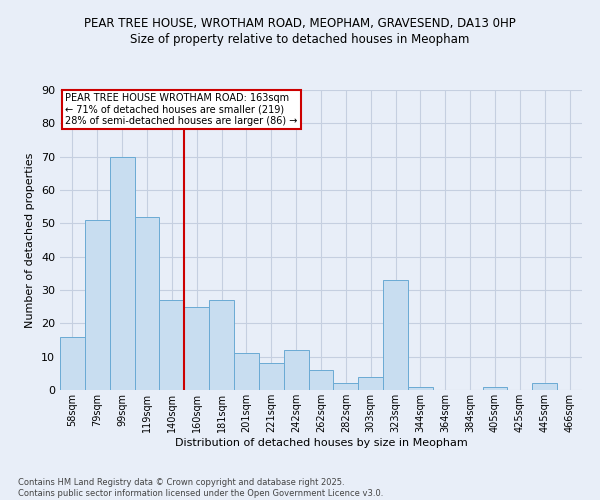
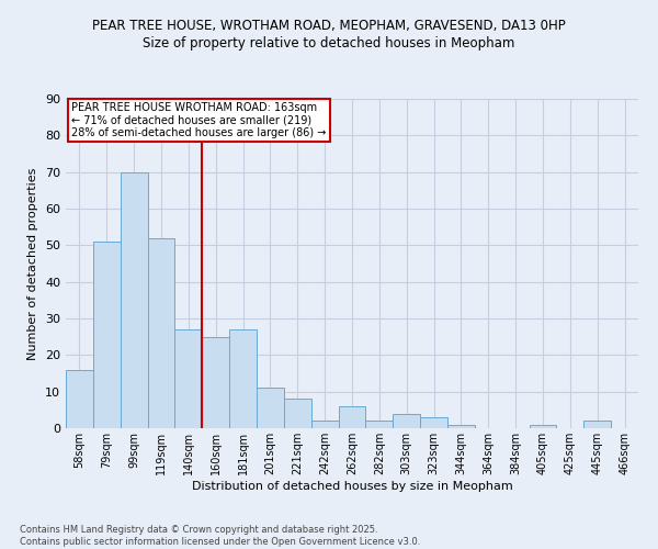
242sqm: 12 -> 2
323sqm: 33 -> 3
